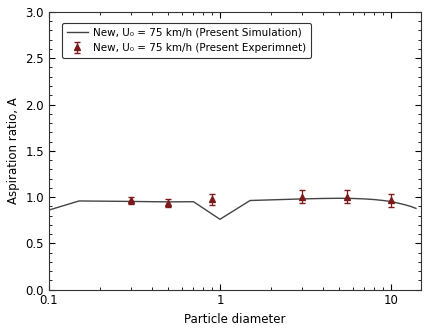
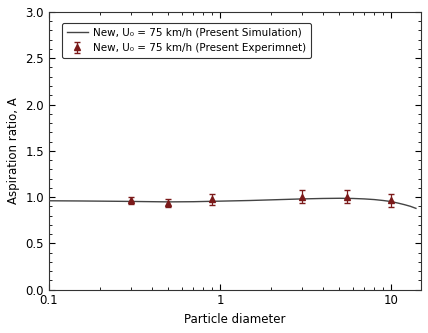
New, U₀ = 75 km/h (Present Simulation)/0.1: 0.86 -> 0.96
New, U₀ = 75 km/h (Present Simulation)/1: 0.76 -> 0.96
